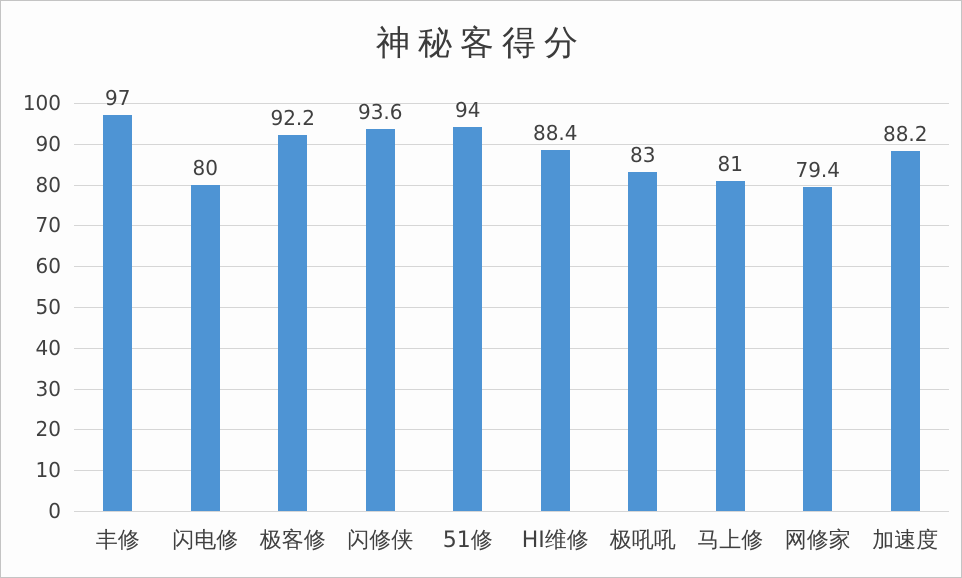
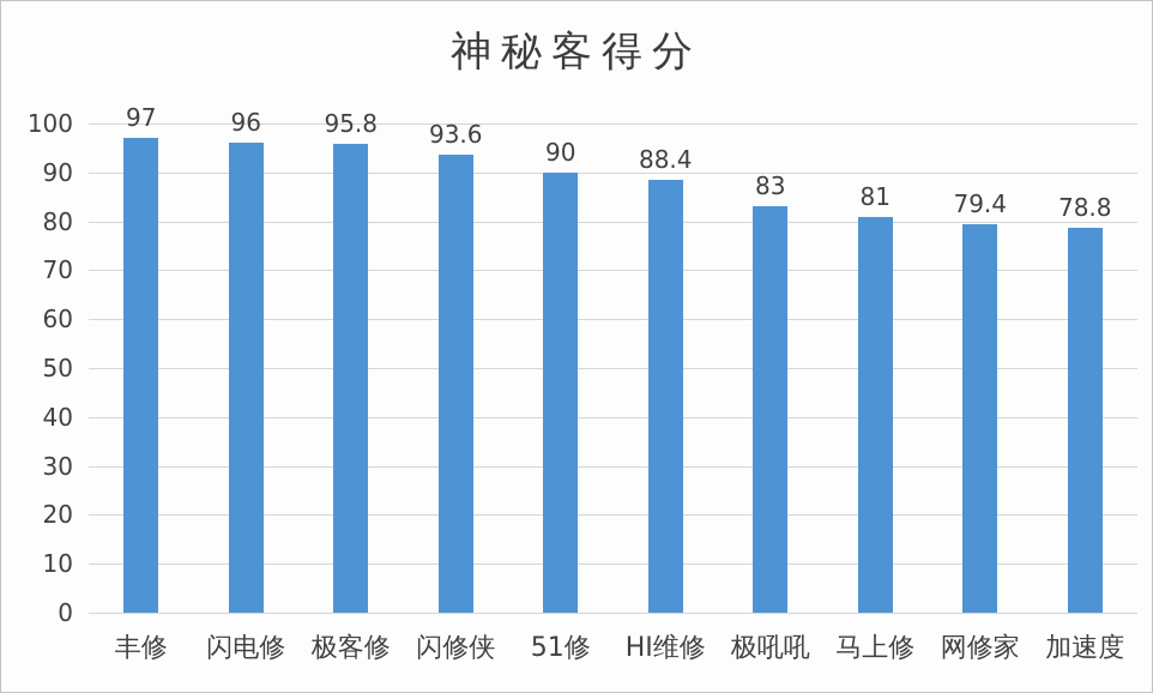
闪电修: 80 -> 96
极客修: 92.2 -> 95.8
51修: 94 -> 90
加速度: 88.2 -> 78.8
